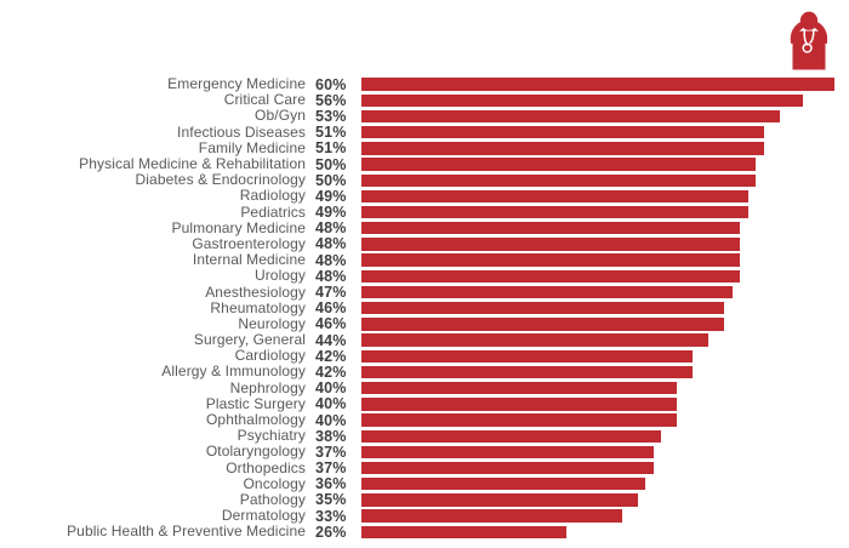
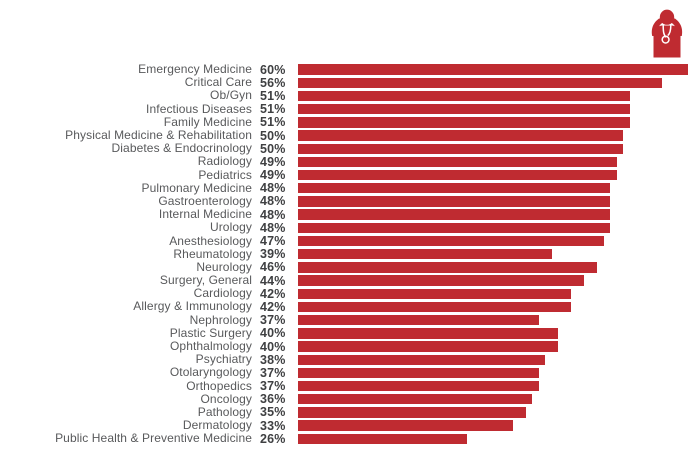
Ob/Gyn: 53% -> 51%
Rheumatology: 46% -> 39%
Nephrology: 40% -> 37%
